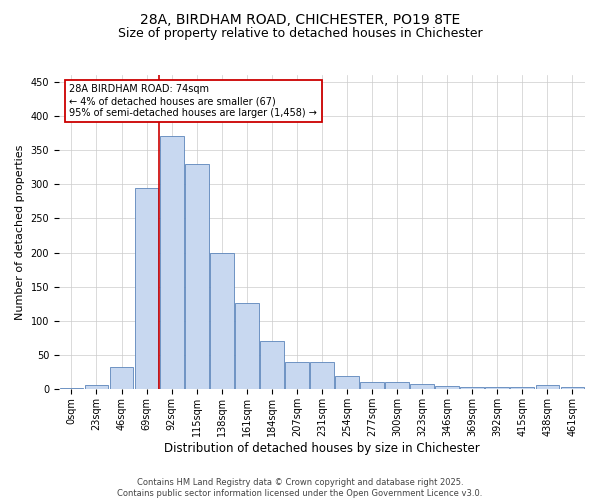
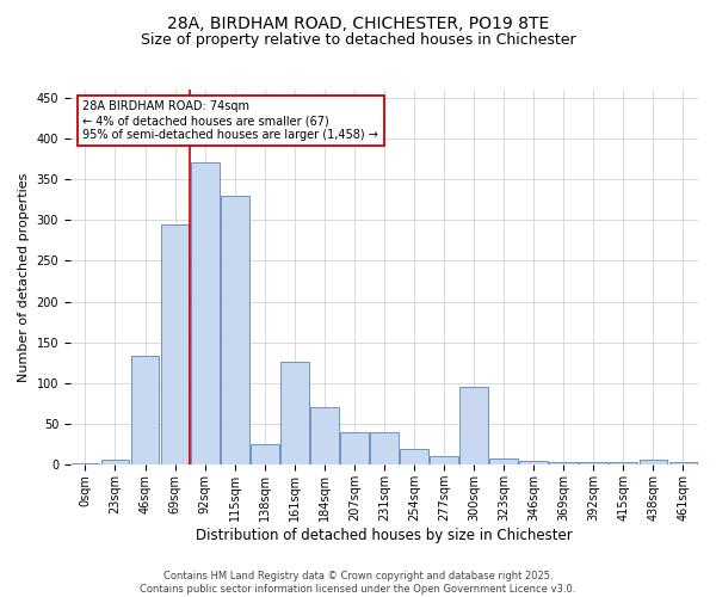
46sqm: 33 -> 134
138sqm: 200 -> 26
300sqm: 10 -> 96
